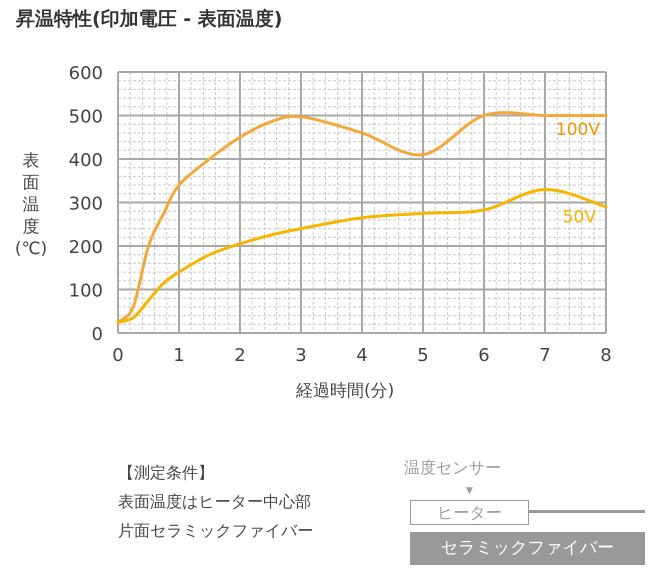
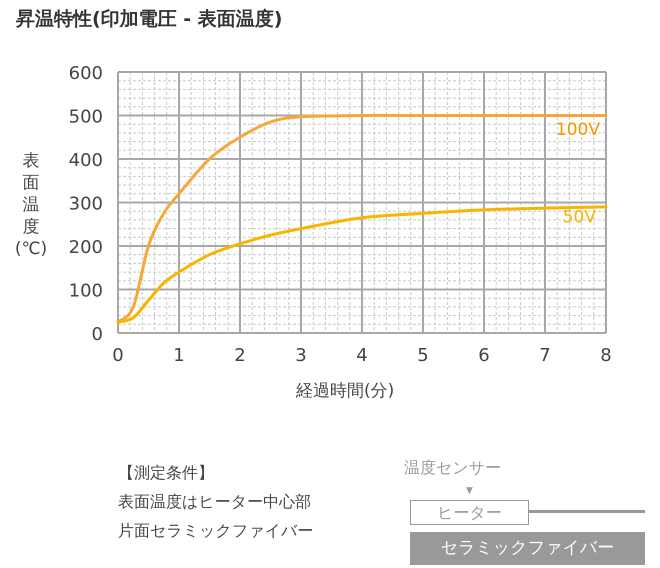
100V/1: 340 -> 320
100V/4: 460 -> 500
100V/5: 410 -> 500
50V/7: 330 -> 290
